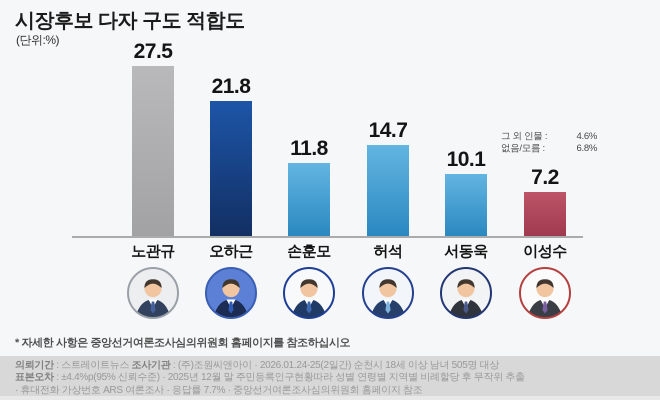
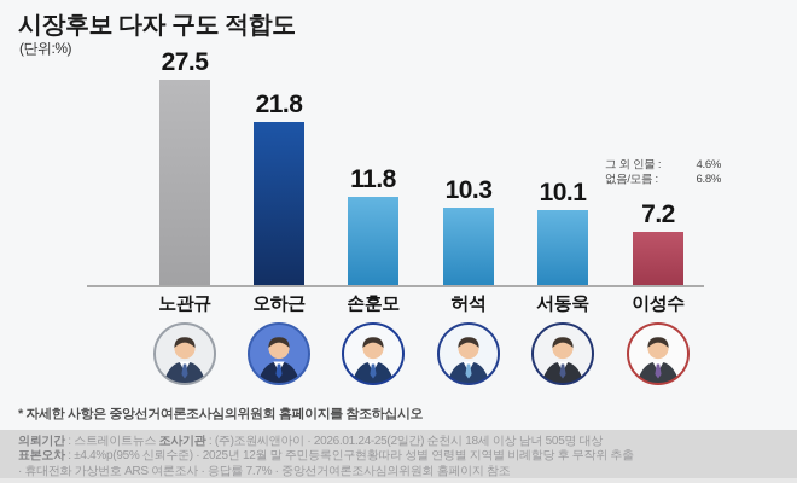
허석: 14.7 -> 10.3
